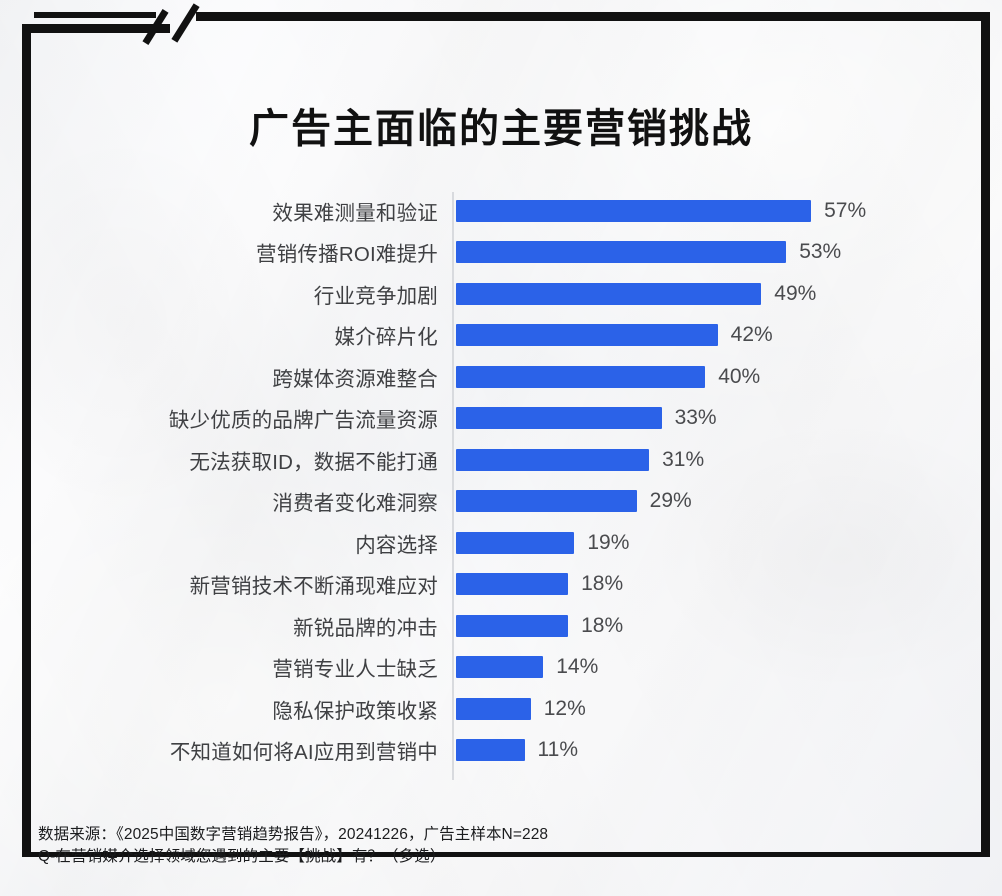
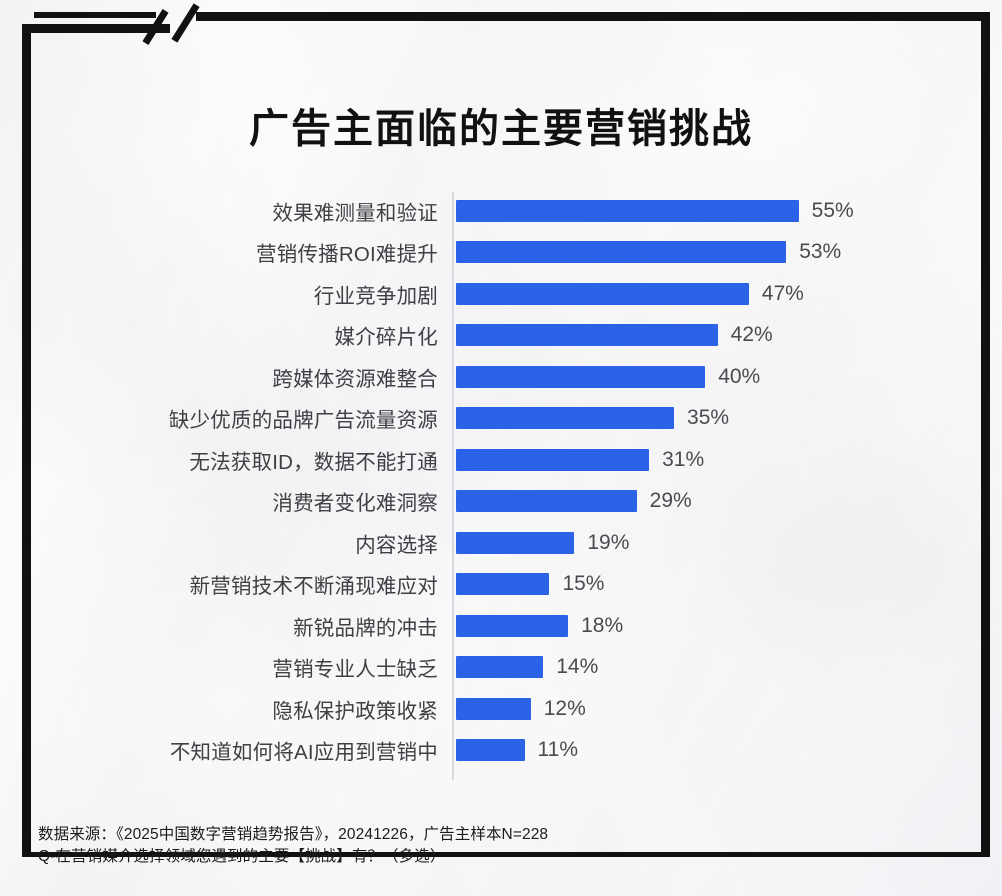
效果难测量和验证: 57% -> 55%
行业竞争加剧: 49% -> 47%
缺少优质的品牌广告流量资源: 33% -> 35%
新营销技术不断涌现难应对: 18% -> 15%
